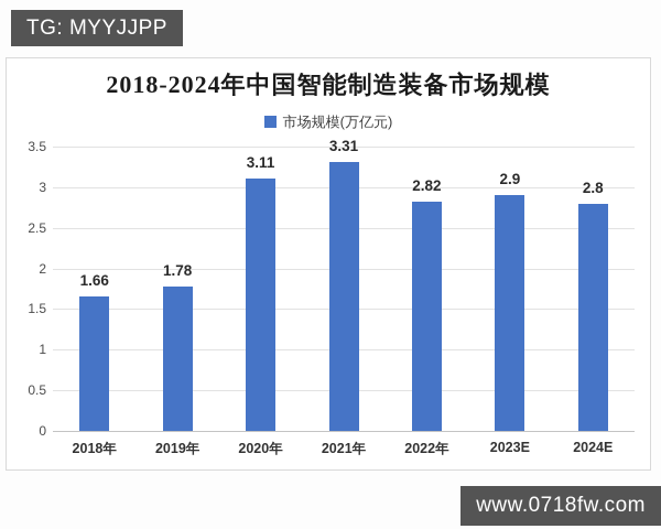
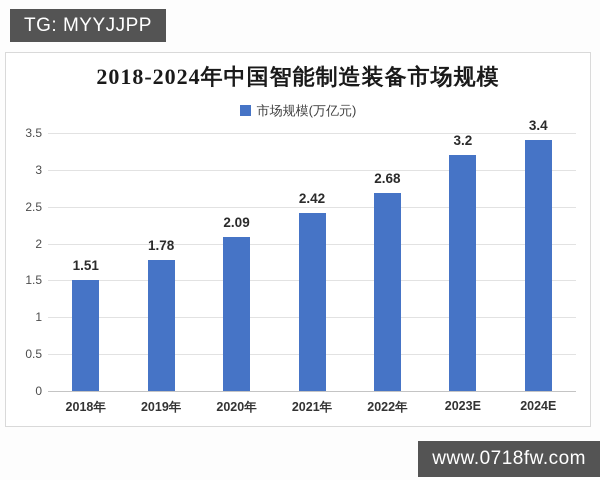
2018年: 1.66 -> 1.51
2020年: 3.11 -> 2.09
2021年: 3.31 -> 2.42
2022年: 2.82 -> 2.68
2023E: 2.9 -> 3.2
2024E: 2.8 -> 3.4
